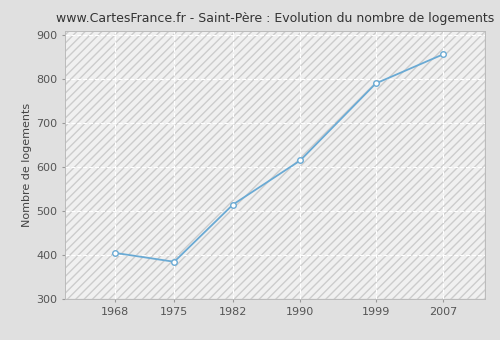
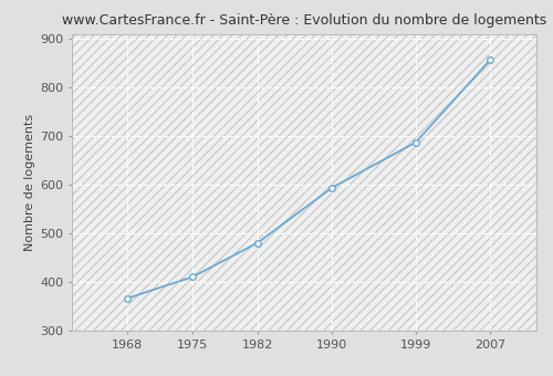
1968: 405 -> 367
1975: 385 -> 411
1982: 515 -> 481
1990: 615 -> 594
1999: 790 -> 687
